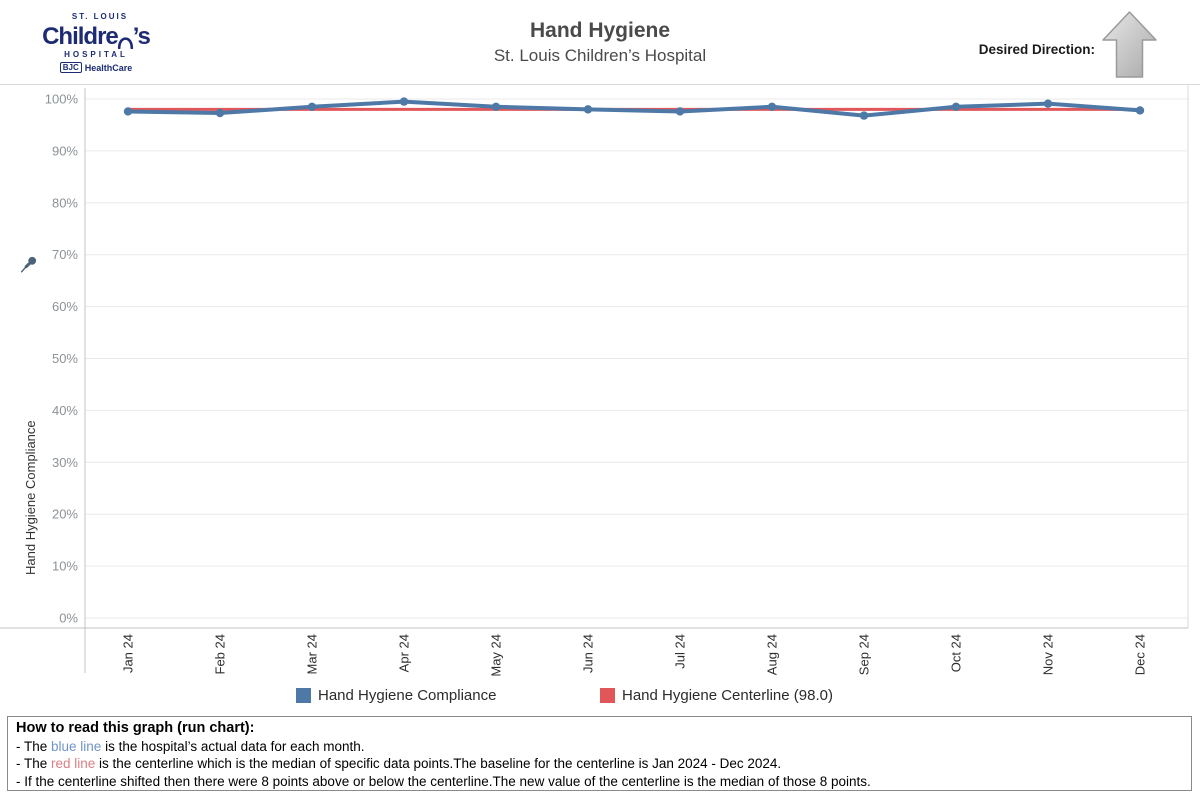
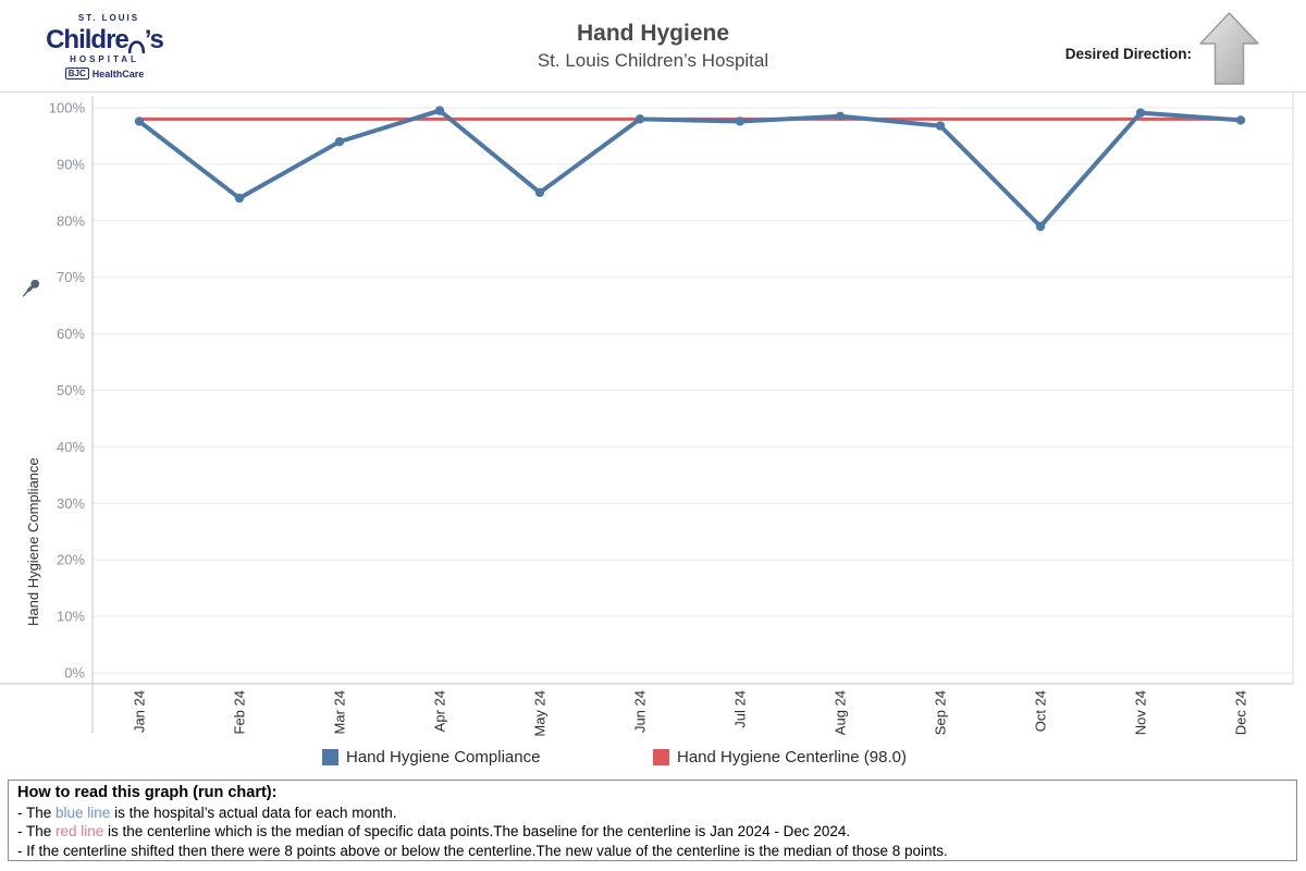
Feb 24: 97% -> 84%
Mar 24: 98% -> 94%
May 24: 98% -> 85%
Oct 24: 98% -> 79%
